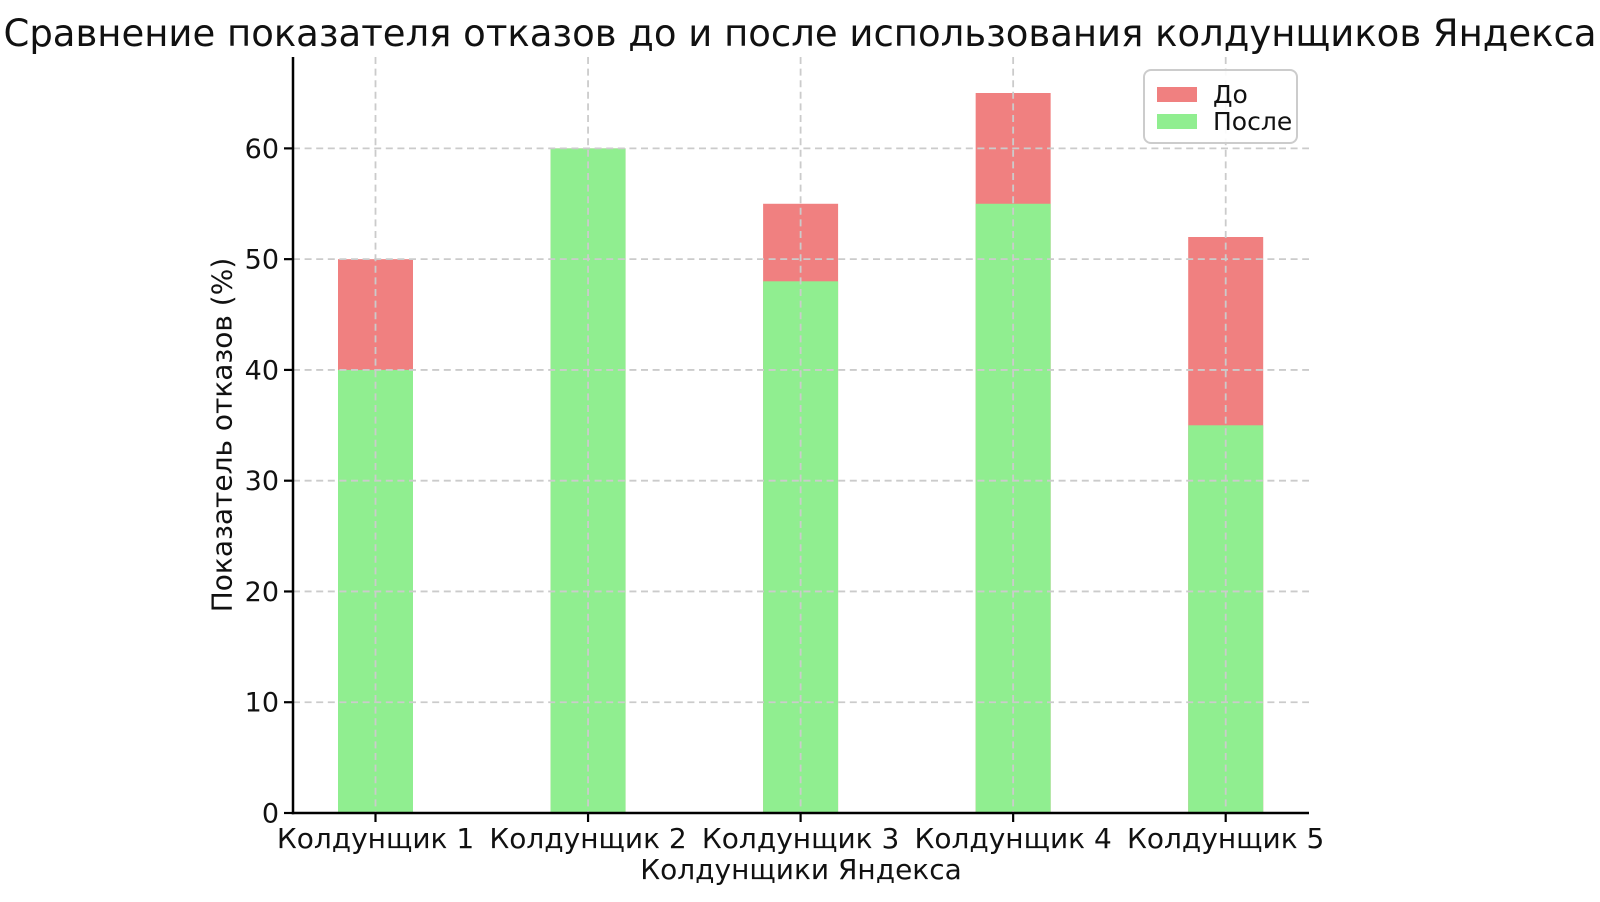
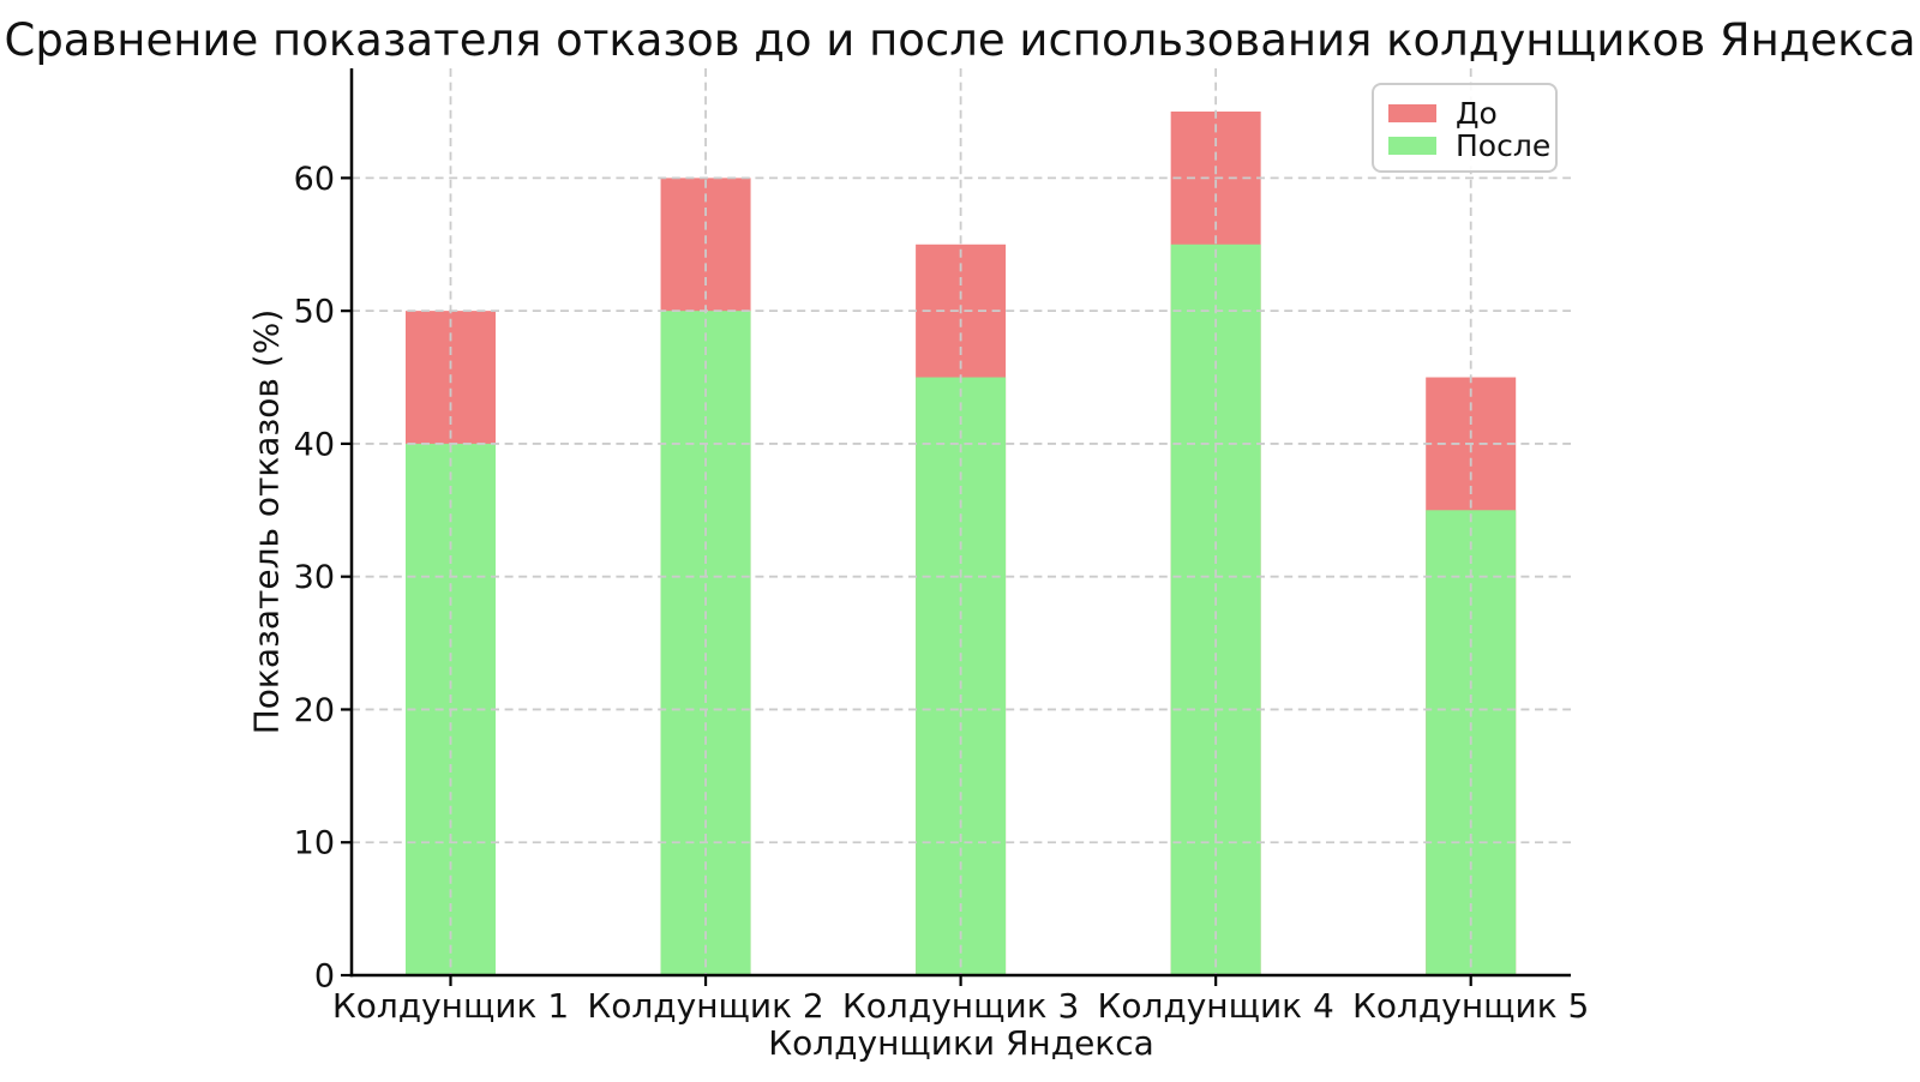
После/Колдунщик 2: 60 -> 50
После/Колдунщик 3: 48 -> 45
До/Колдунщик 5: 52 -> 45
